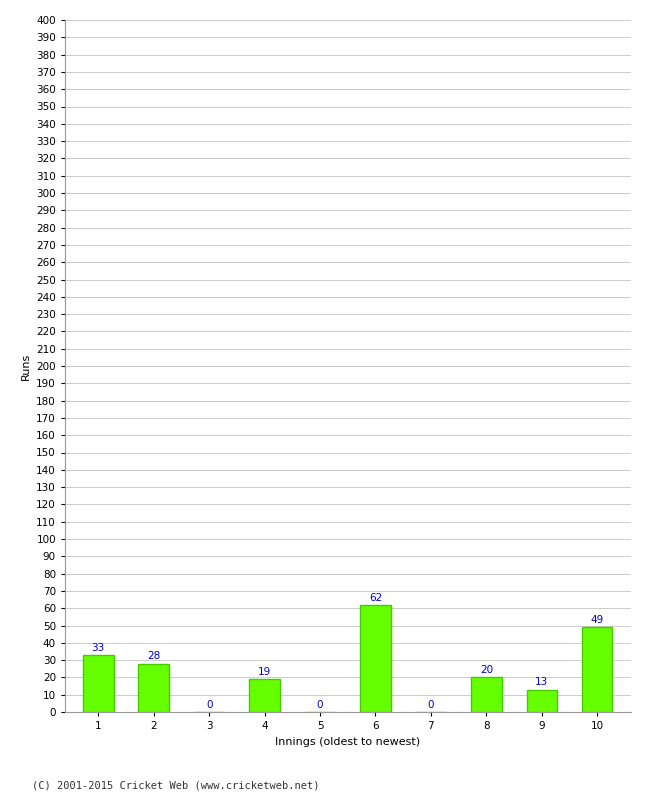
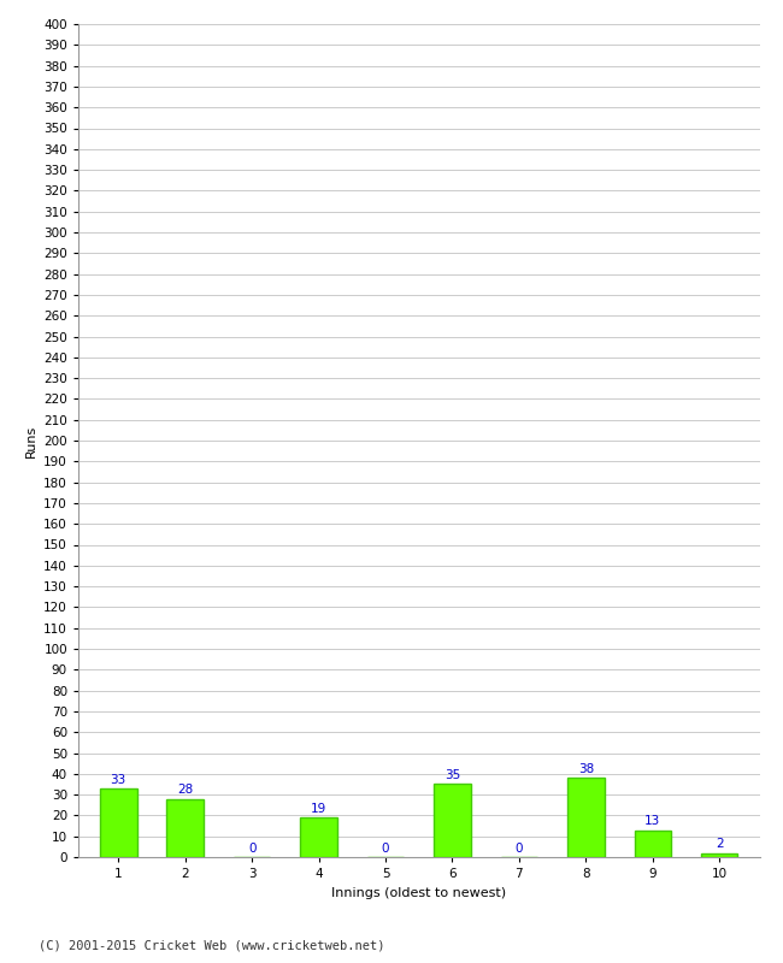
6: 62 -> 35
8: 20 -> 38
10: 49 -> 2
